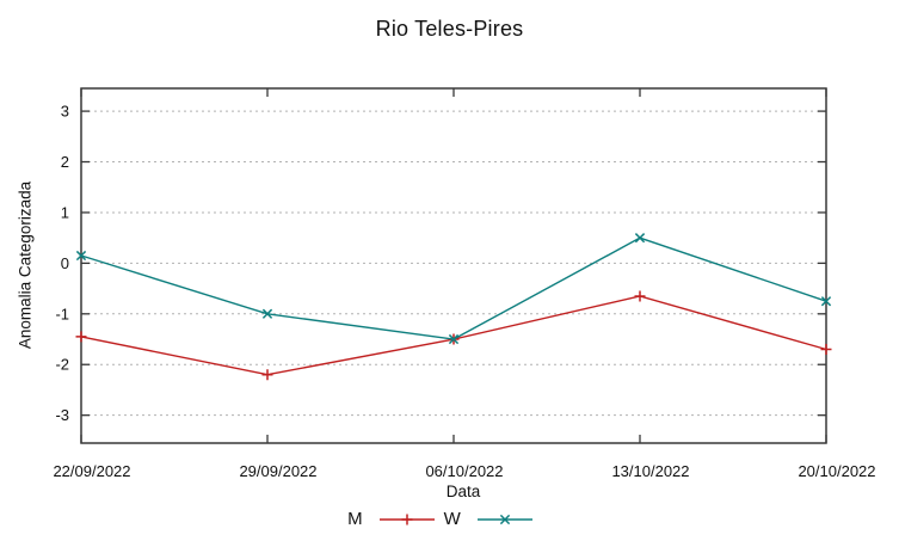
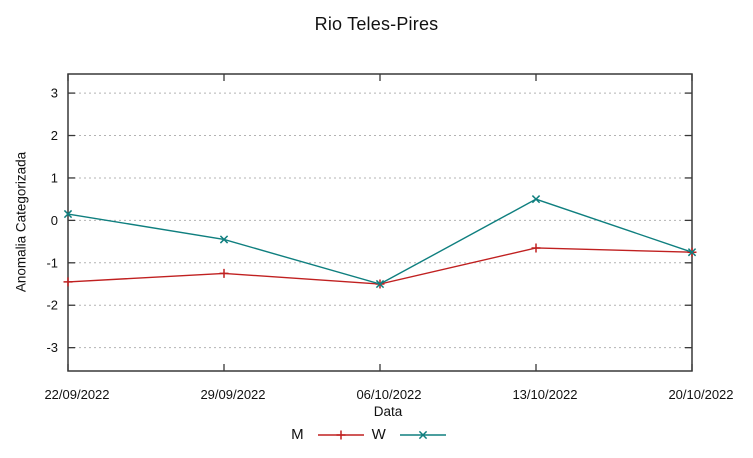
M/29/09/2022: -2.2 -> -1.2
W/29/09/2022: -1.0 -> -0.5
M/20/10/2022: -1.7 -> -0.8
